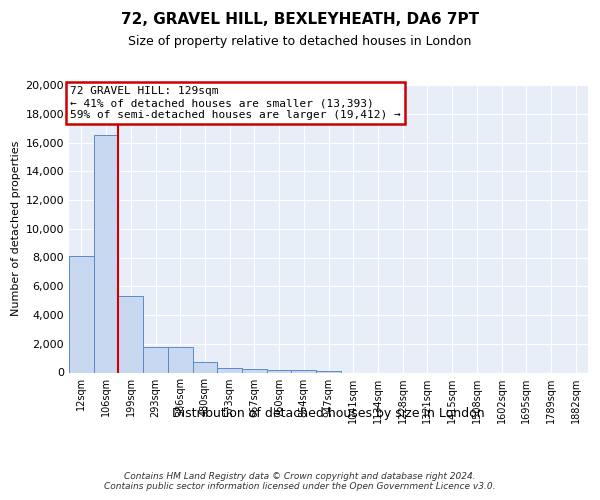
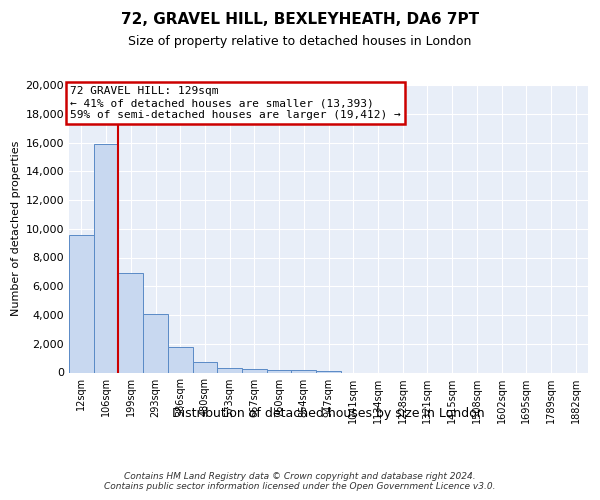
12sqm: 8,100 -> 9,600
106sqm: 16,500 -> 15,900
199sqm: 5,300 -> 6,900
293sqm: 1,800 -> 4,100
